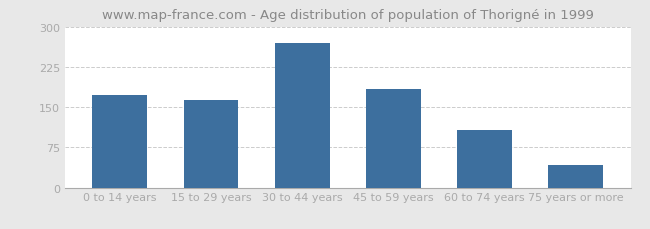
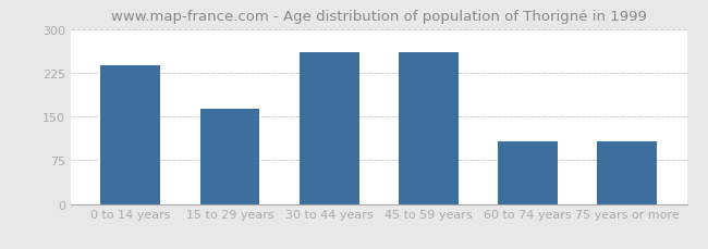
0 to 14 years: 172 -> 238
30 to 44 years: 270 -> 260
45 to 59 years: 183 -> 260
75 years or more: 43 -> 108
